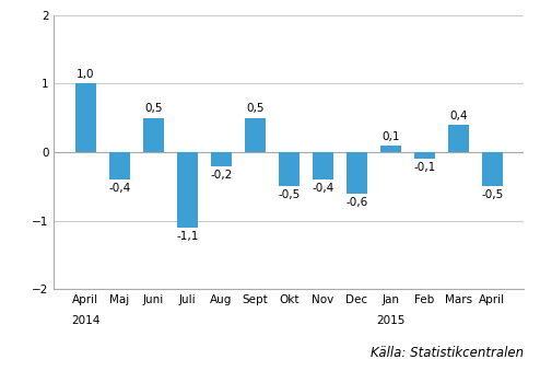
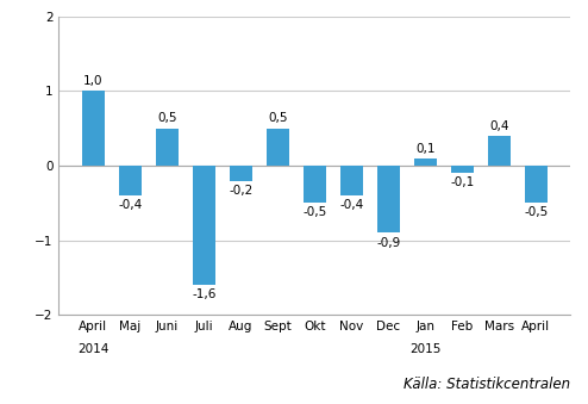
Juli: -1,1 -> -1,6
Dec: -0,6 -> -0,9
